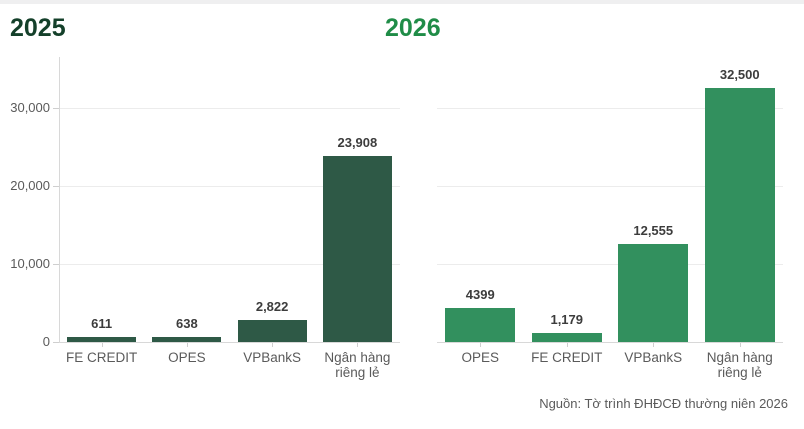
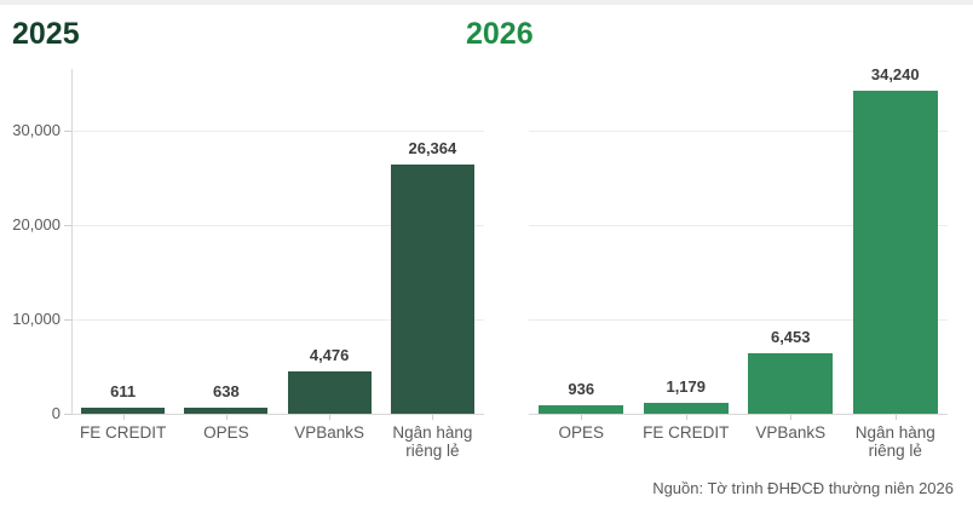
2025/VPBankS: 2,822 -> 4,476
2025/Ngân hàng riêng lẻ: 23,908 -> 26,364
2026/OPES: 4399 -> 936
2026/VPBankS: 12,555 -> 6,453
2026/Ngân hàng riêng lẻ: 32,500 -> 34,240
